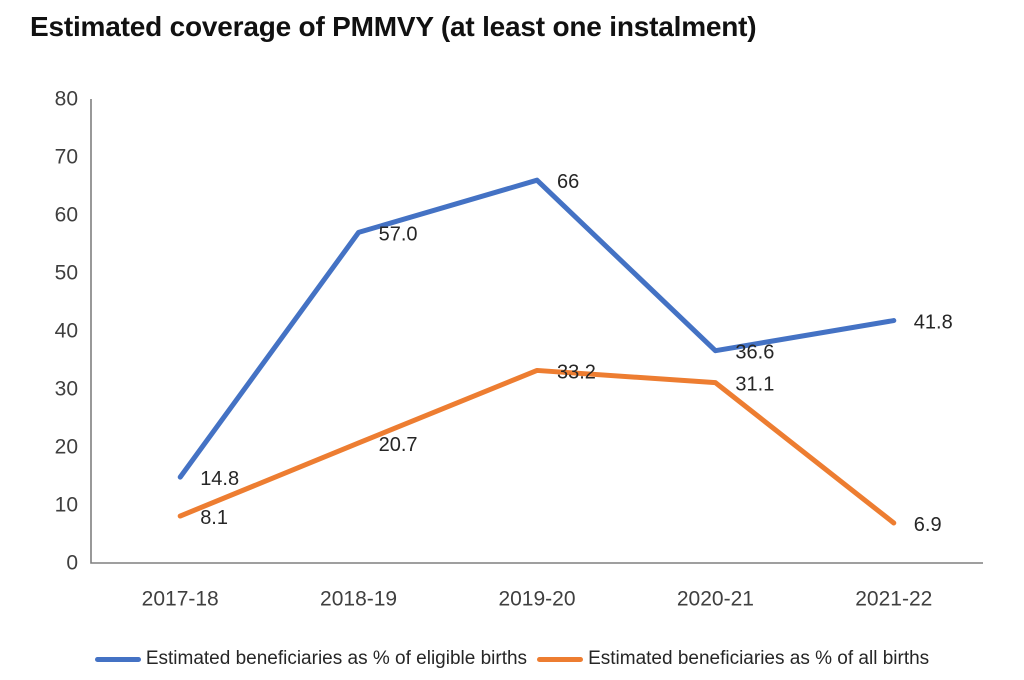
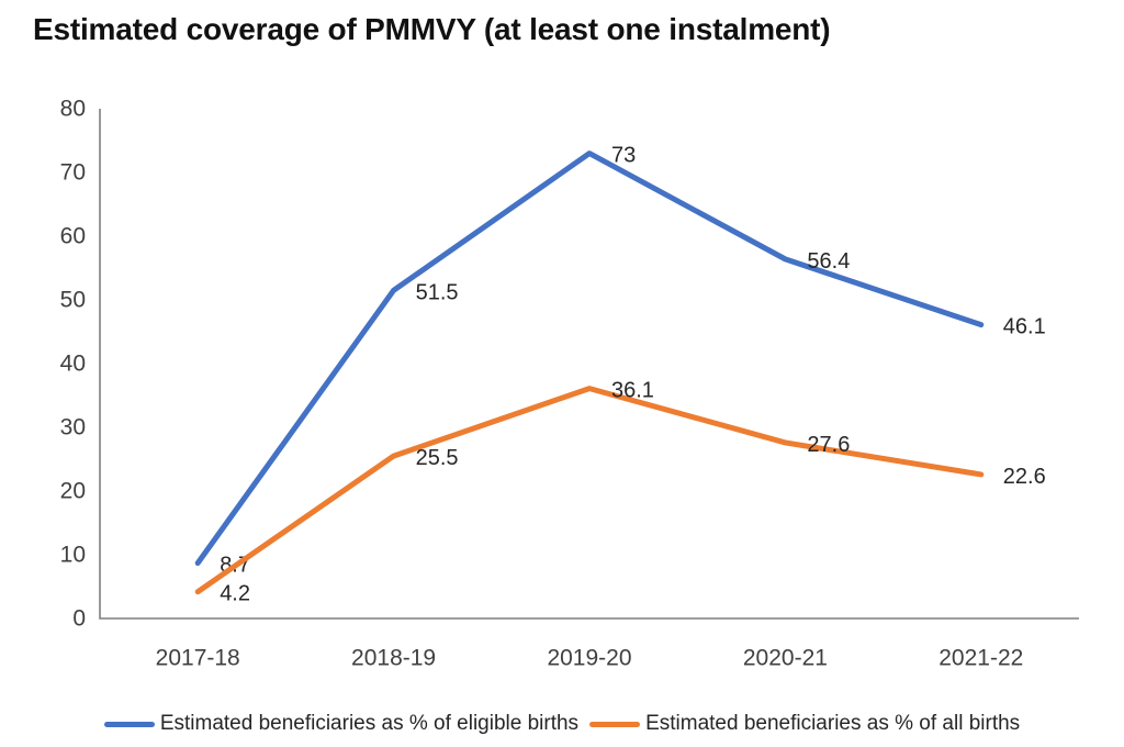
Estimated beneficiaries as % of eligible births/2017-18: 14.8 -> 8.7
Estimated beneficiaries as % of all births/2017-18: 8.1 -> 4.2
Estimated beneficiaries as % of eligible births/2018-19: 57.0 -> 51.5
Estimated beneficiaries as % of all births/2018-19: 20.7 -> 25.5
Estimated beneficiaries as % of eligible births/2019-20: 66 -> 73
Estimated beneficiaries as % of all births/2019-20: 33.2 -> 36.1
Estimated beneficiaries as % of eligible births/2020-21: 36.6 -> 56.4
Estimated beneficiaries as % of all births/2020-21: 31.1 -> 27.6
Estimated beneficiaries as % of eligible births/2021-22: 41.8 -> 46.1
Estimated beneficiaries as % of all births/2021-22: 6.9 -> 22.6
